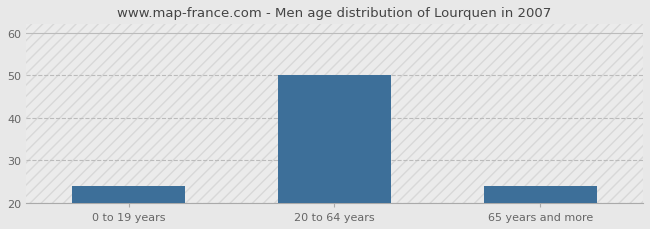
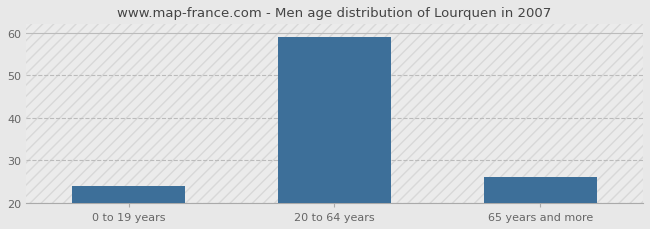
20 to 64 years: 50 -> 59
65 years and more: 24 -> 26
